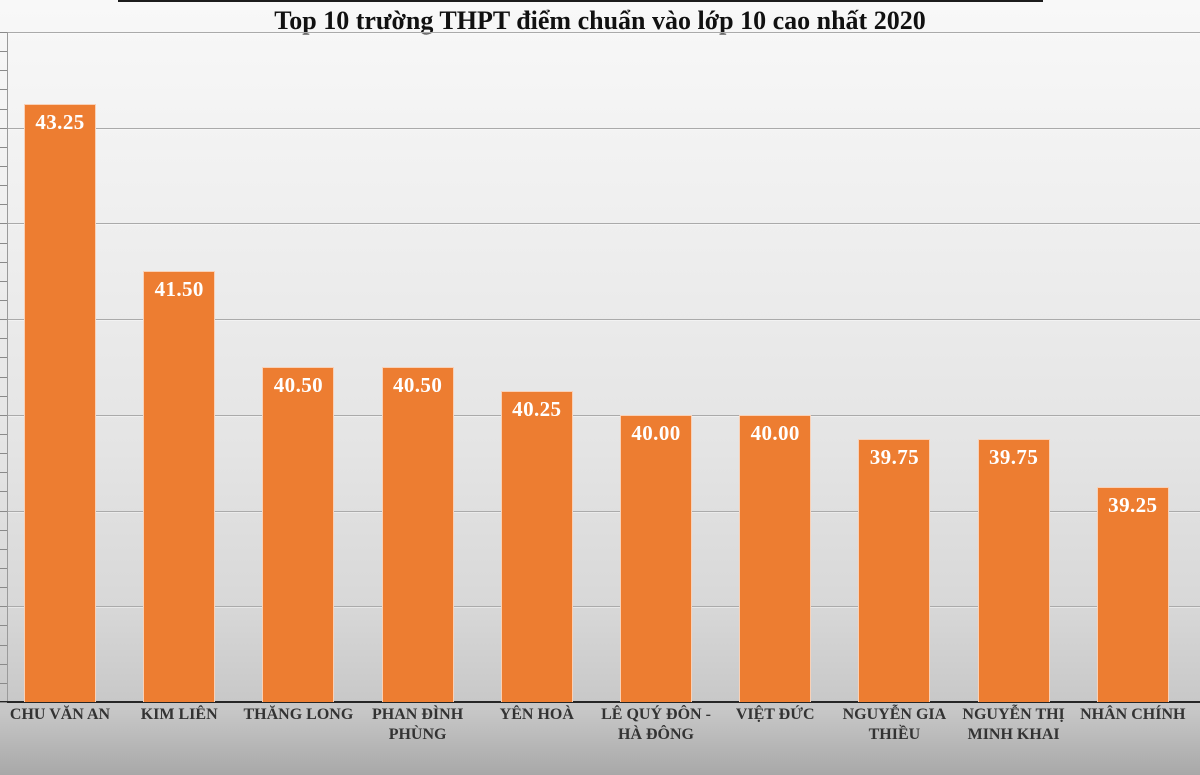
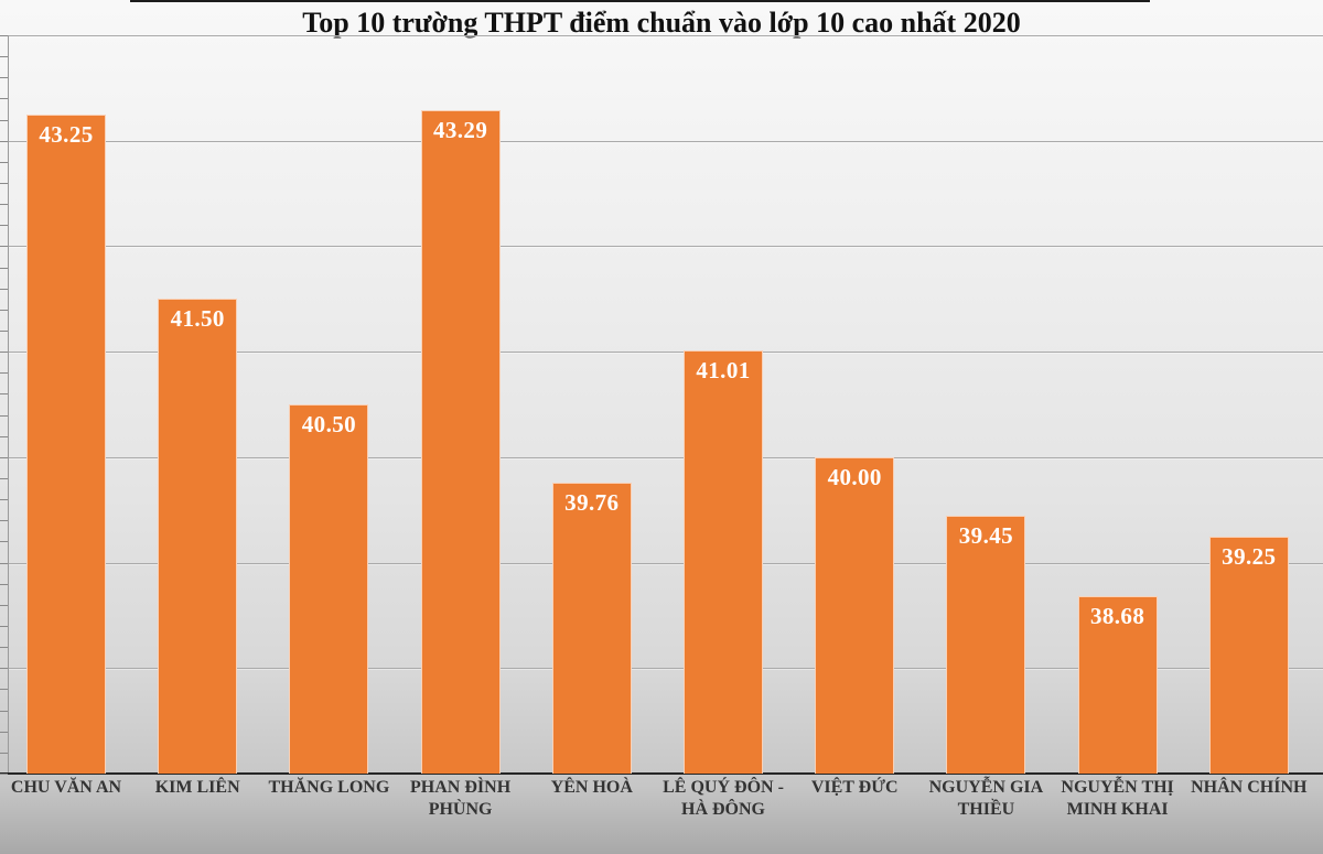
PHAN ĐÌNH PHÙNG: 40.50 -> 43.29
YÊN HOÀ: 40.25 -> 39.76
LÊ QUÝ ĐÔN - HÀ ĐÔNG: 40.00 -> 41.01
NGUYỄN GIA THIỀU: 39.75 -> 39.45
NGUYỄN THỊ MINH KHAI: 39.75 -> 38.68
